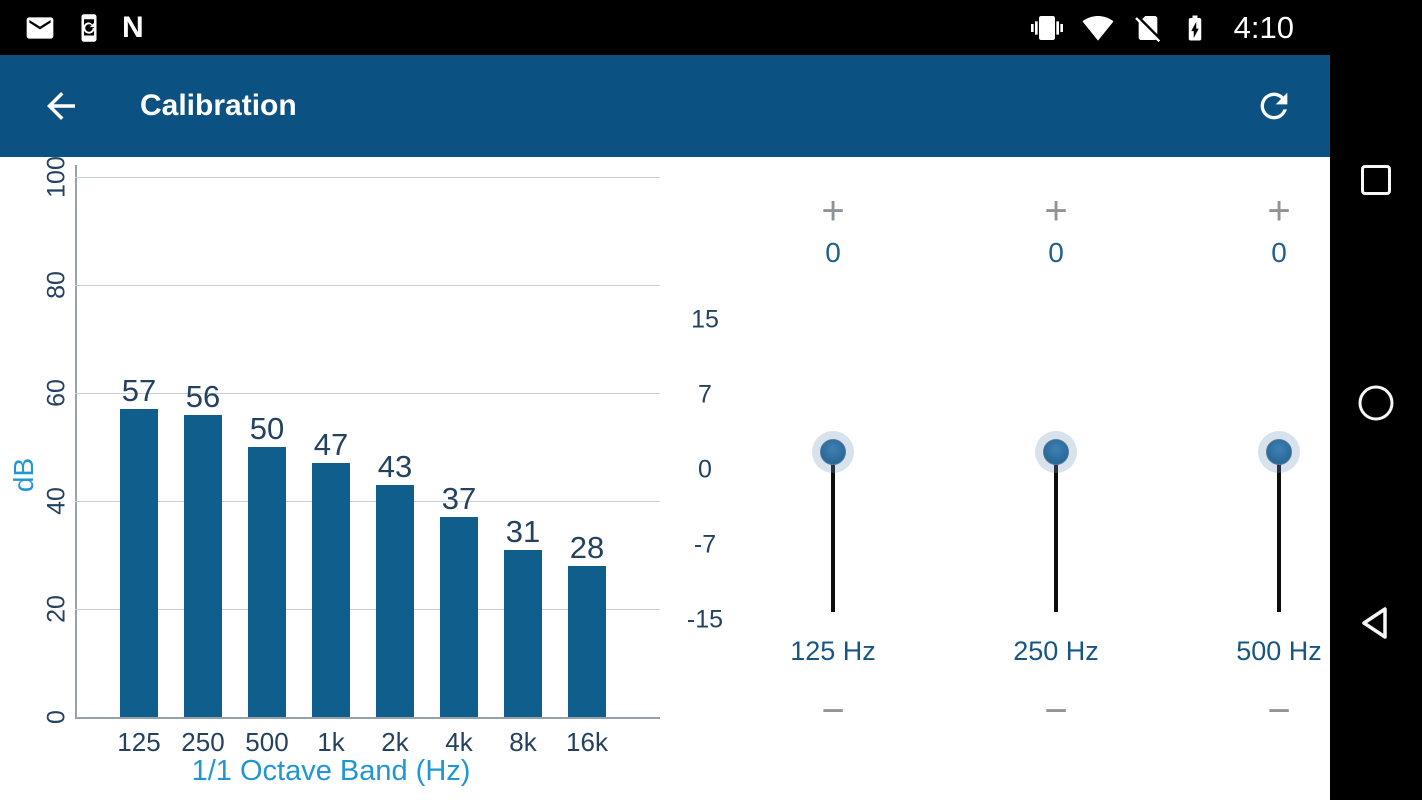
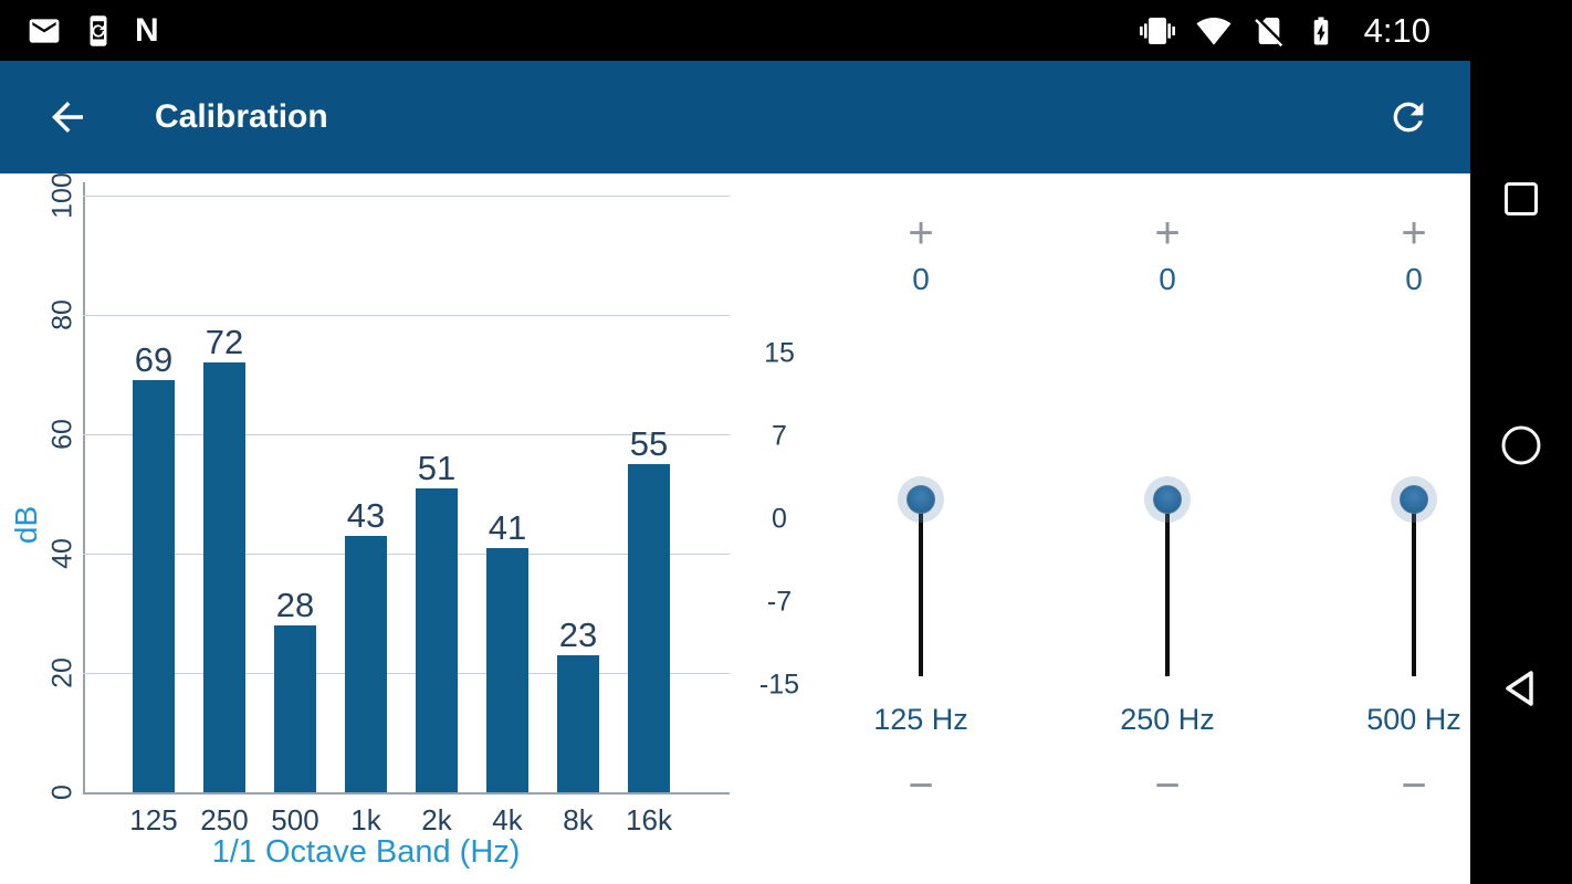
125: 57 -> 69
250: 56 -> 72
500: 50 -> 28
1k: 47 -> 43
2k: 43 -> 51
4k: 37 -> 41
8k: 31 -> 23
16k: 28 -> 55
